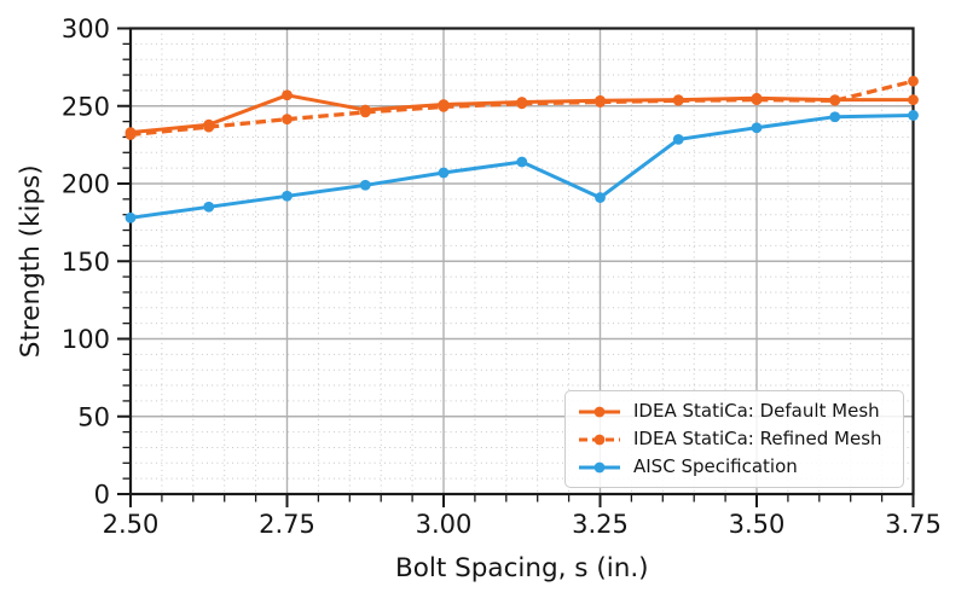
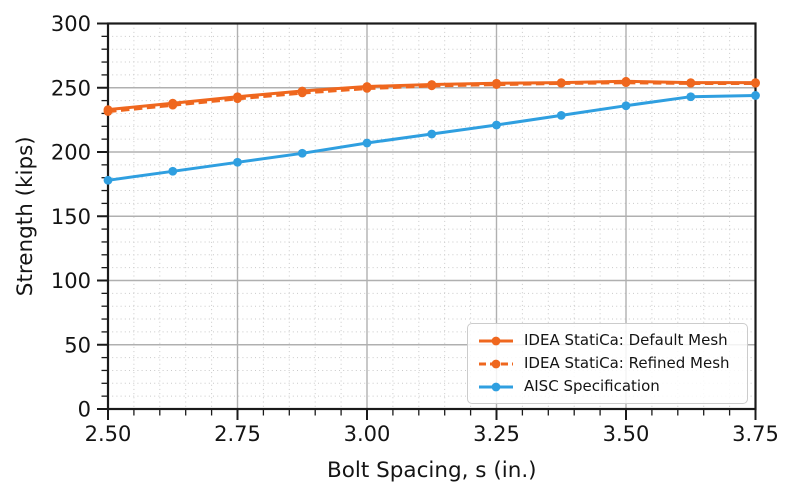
IDEA StatiCa: Default Mesh/2.75: 257 -> 243
AISC Specification/3.25: 191 -> 221
IDEA StatiCa: Refined Mesh/3.75: 266 -> 254
